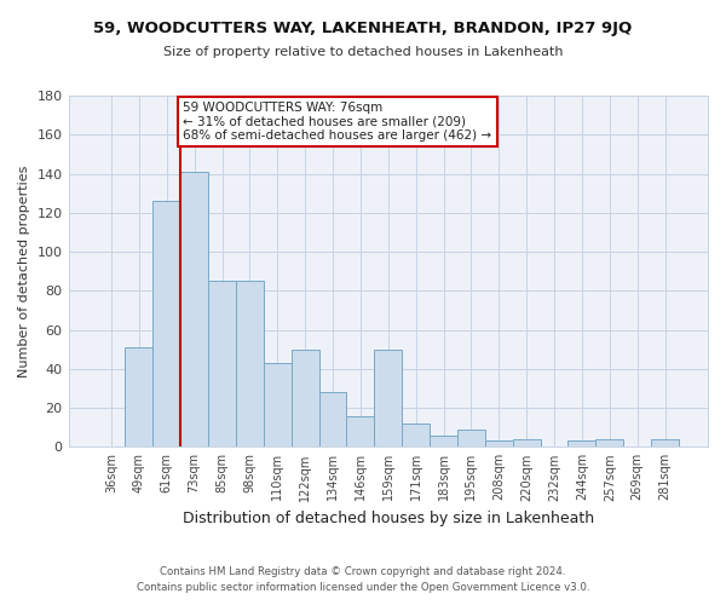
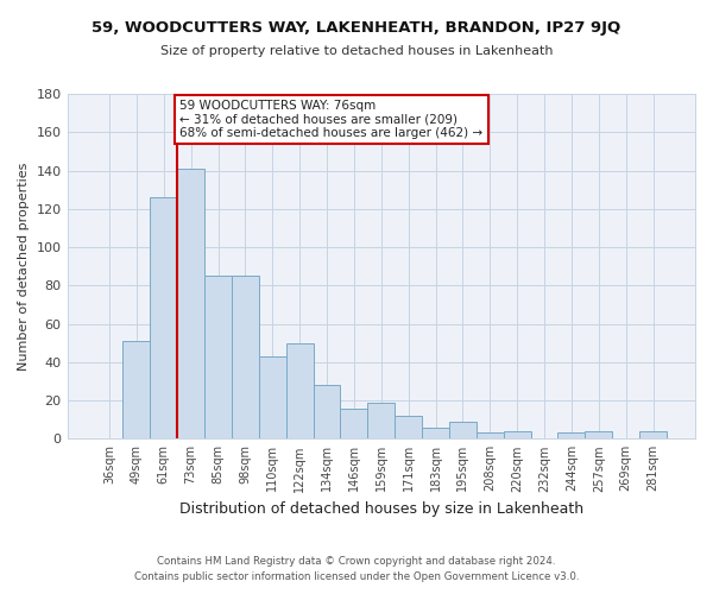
159sqm: 50 -> 19
